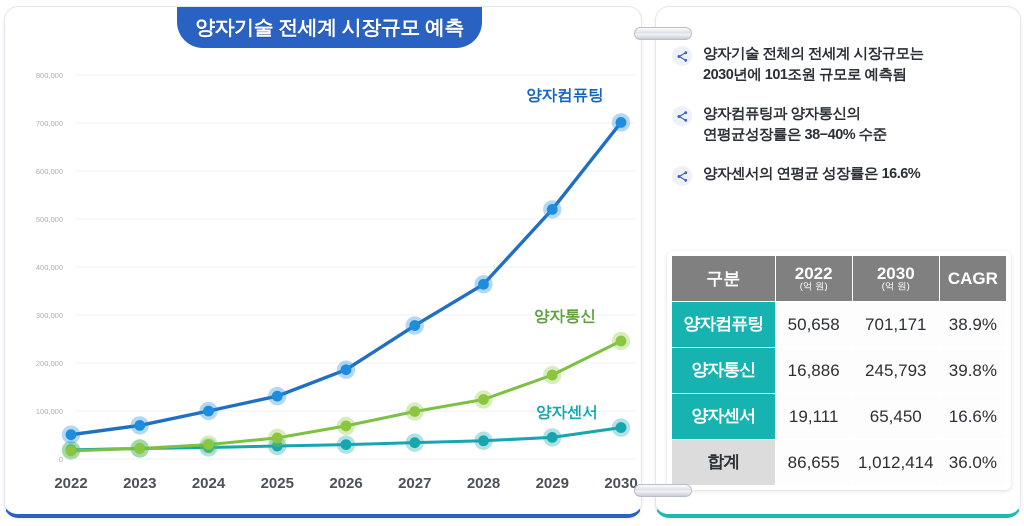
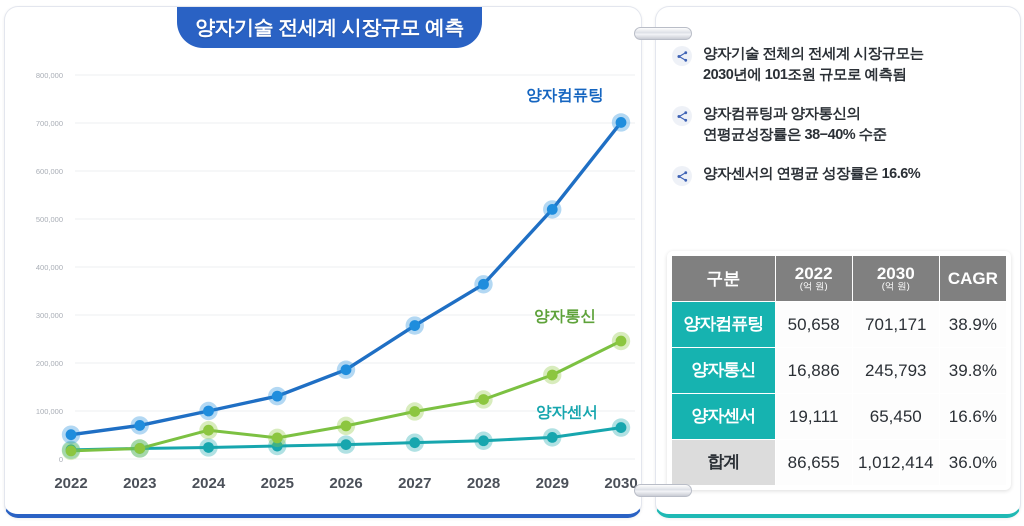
양자통신/2024: 30000 -> 60000
